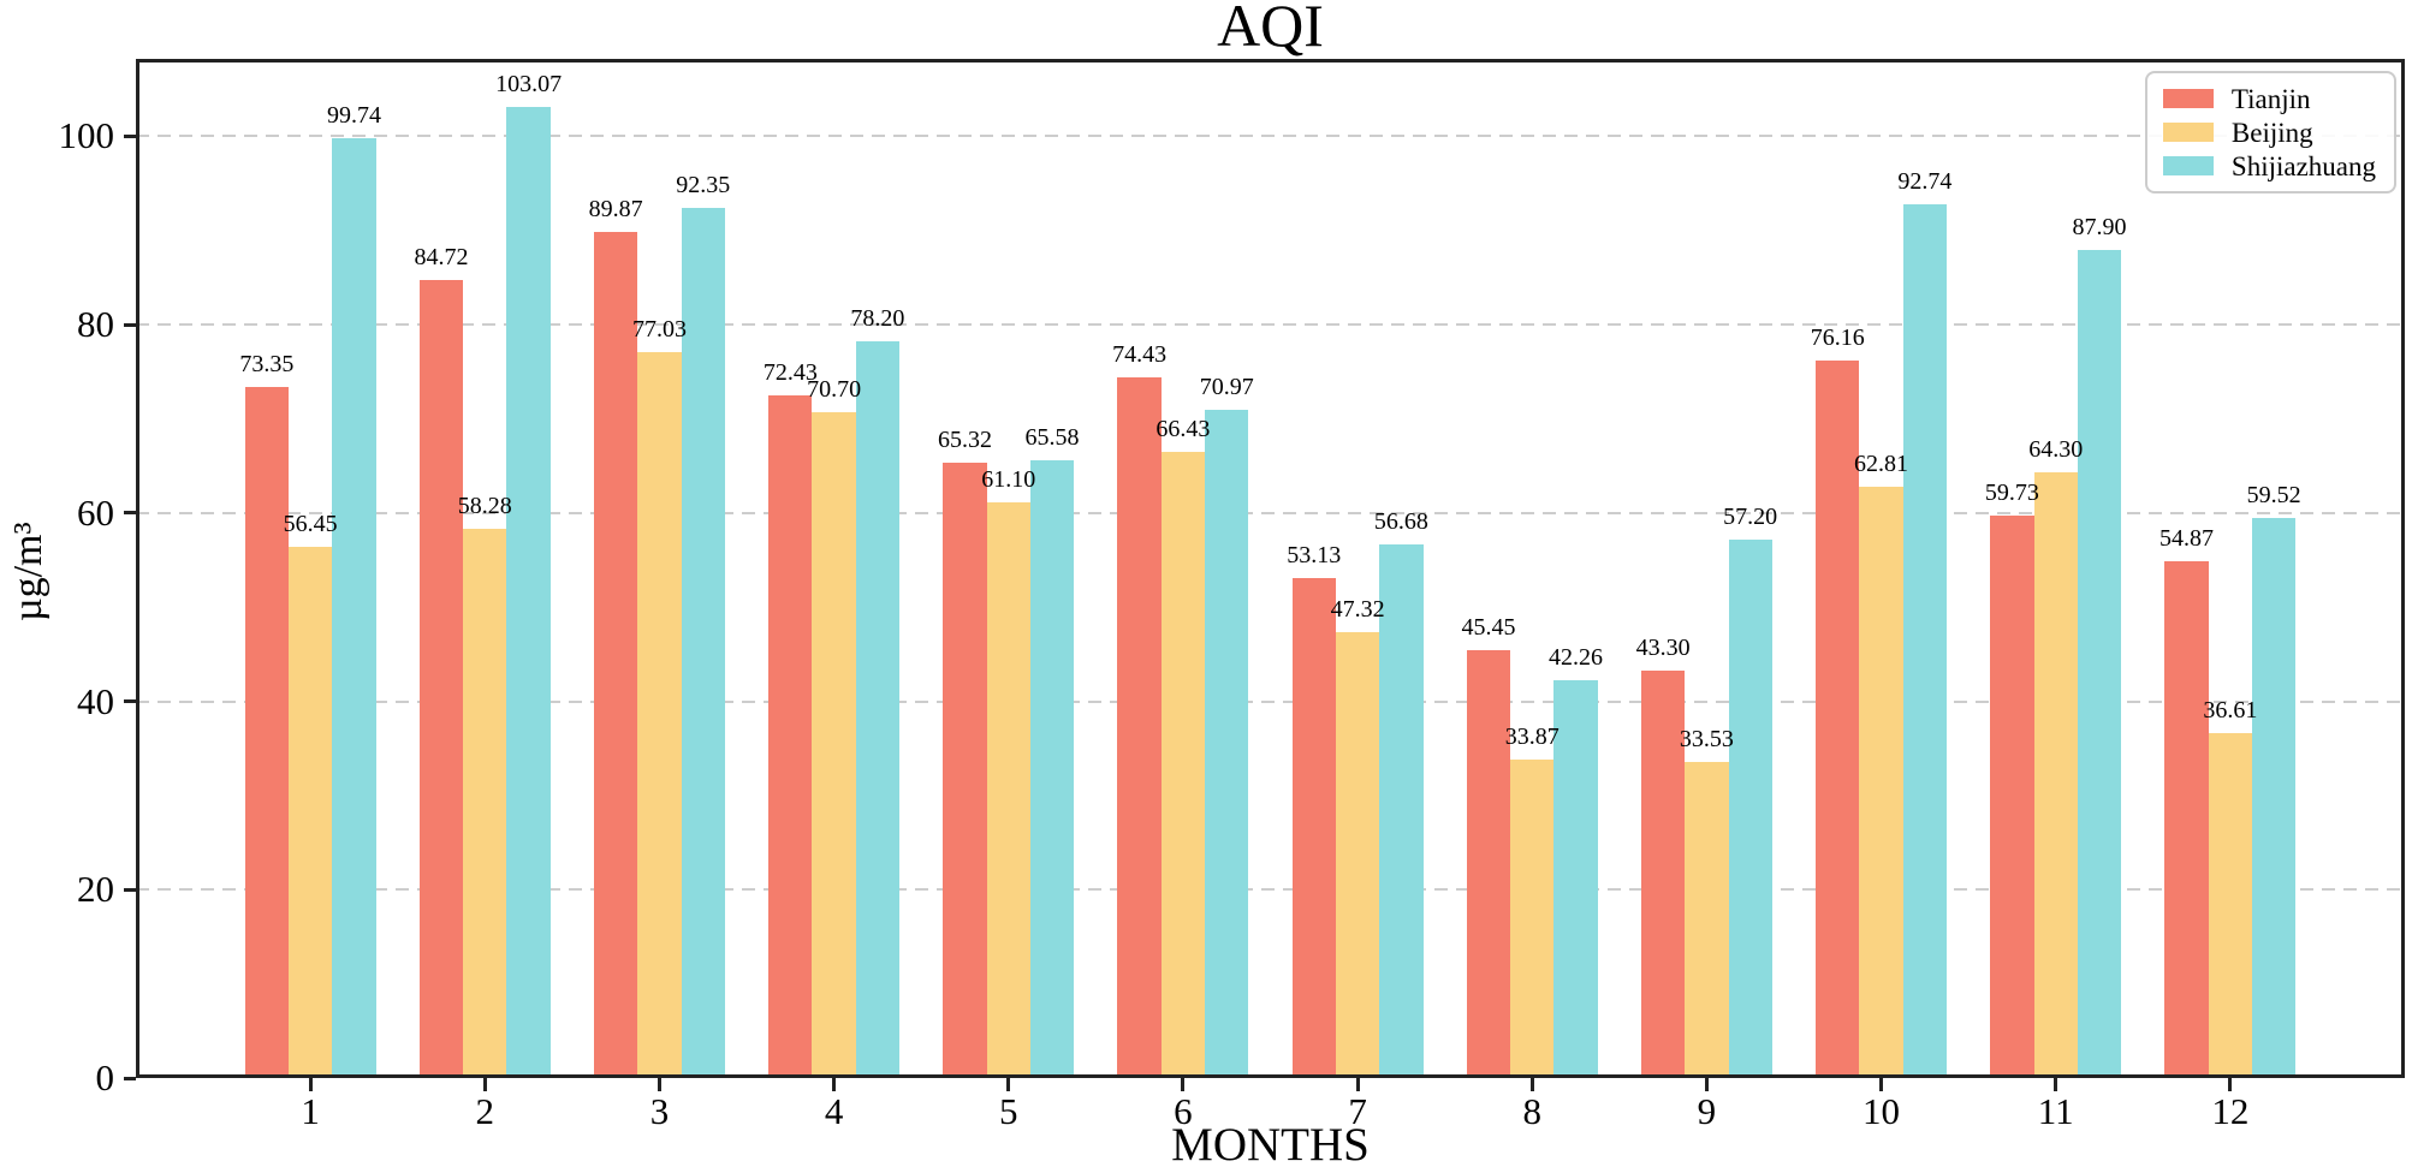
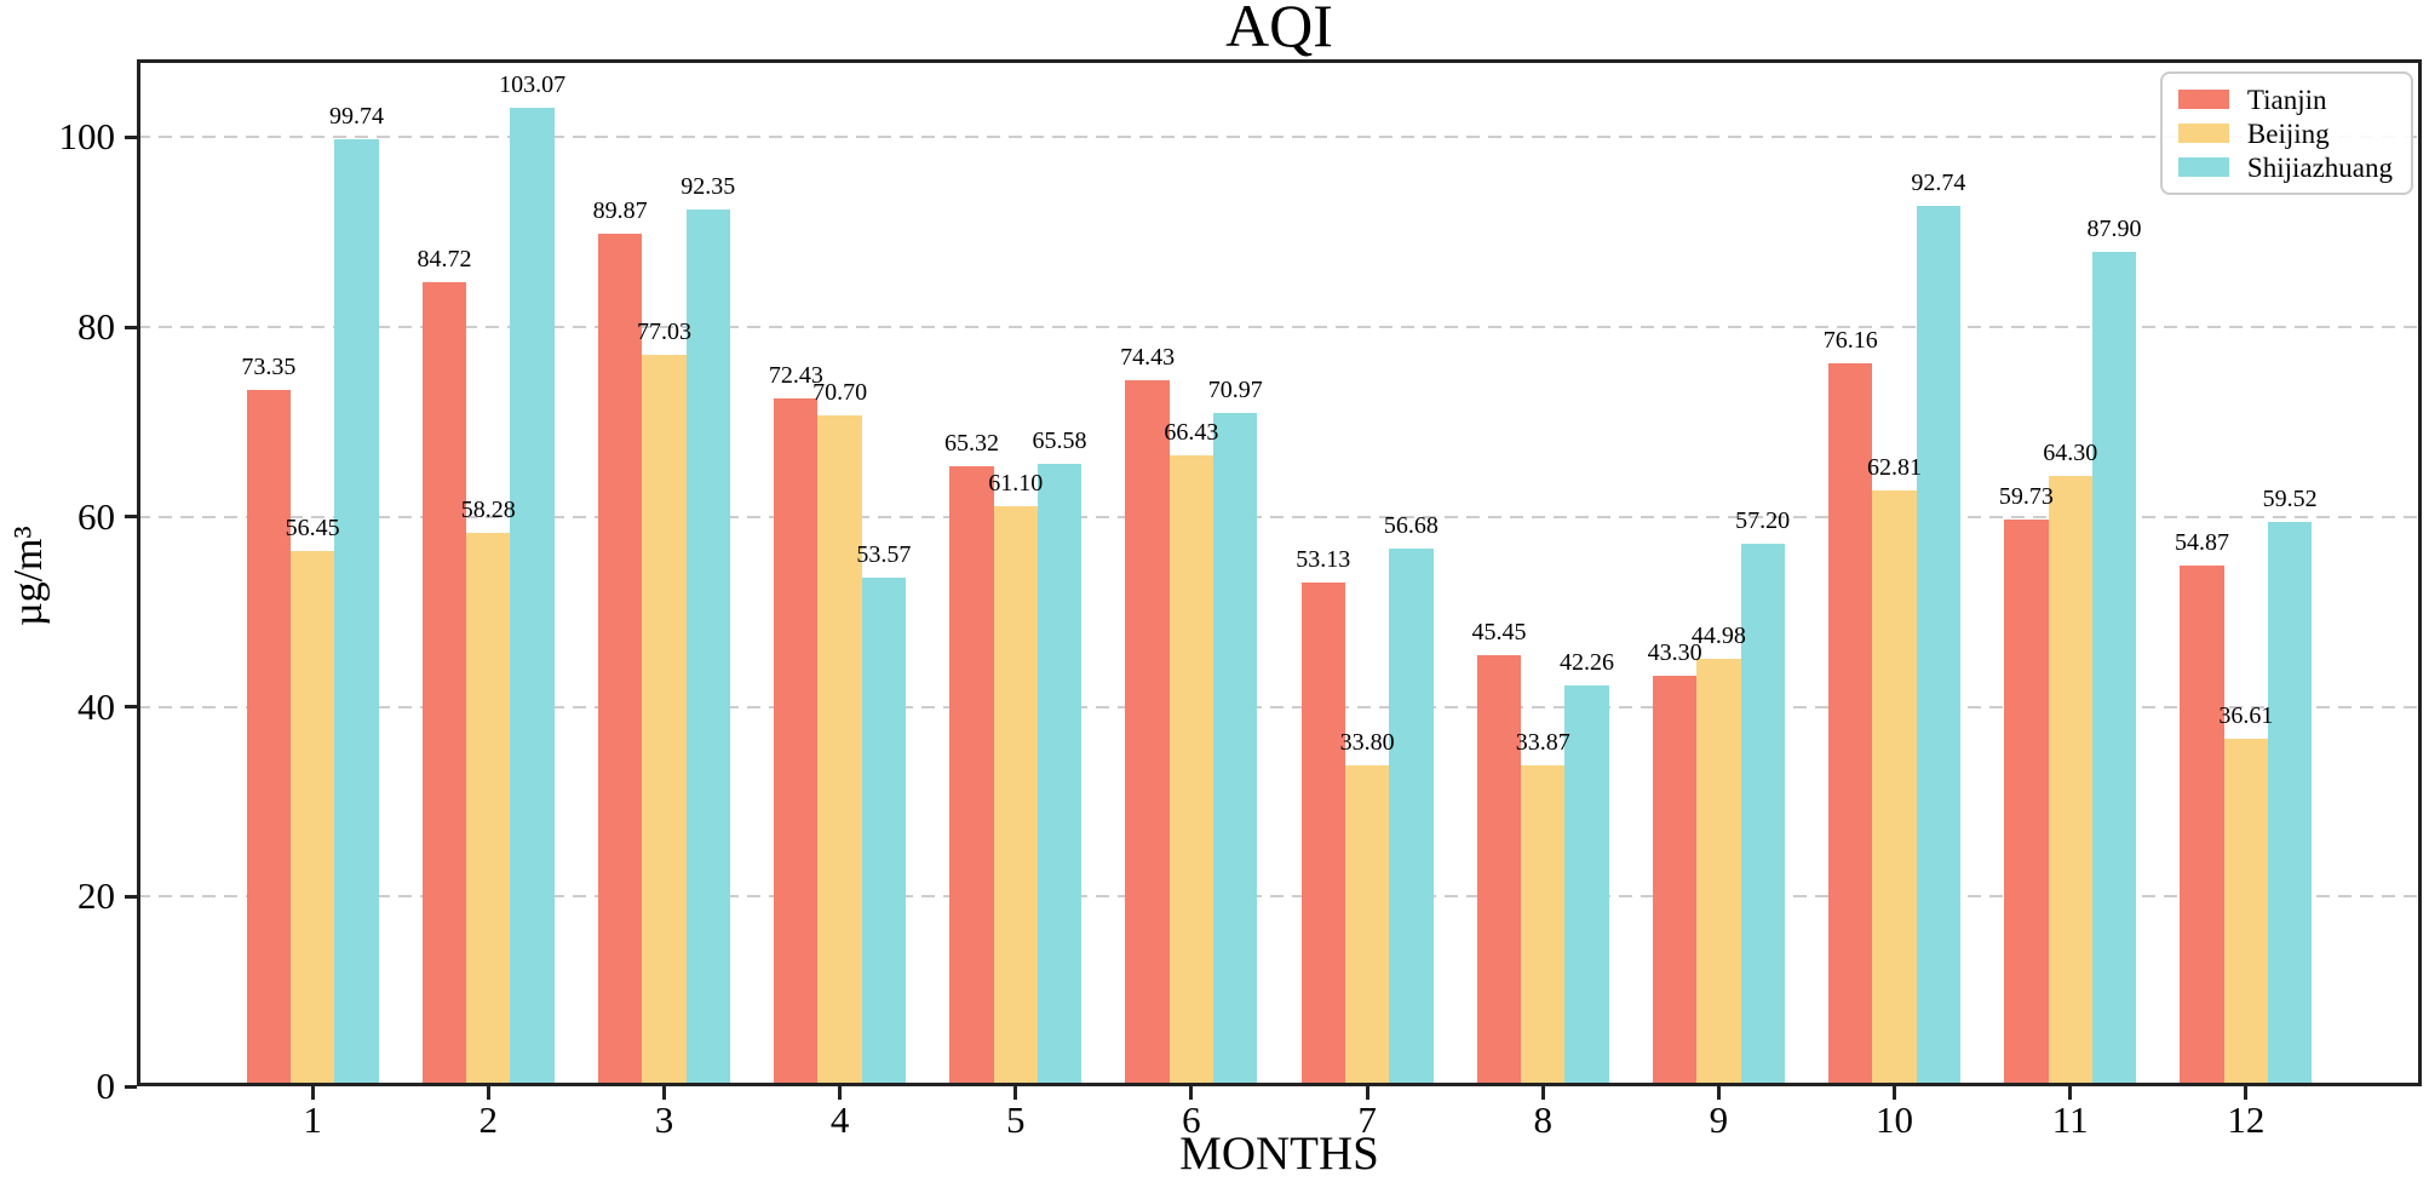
Shijiazhuang/4: 78.20 -> 53.57
Beijing/7: 47.32 -> 33.80
Beijing/9: 33.53 -> 44.98
